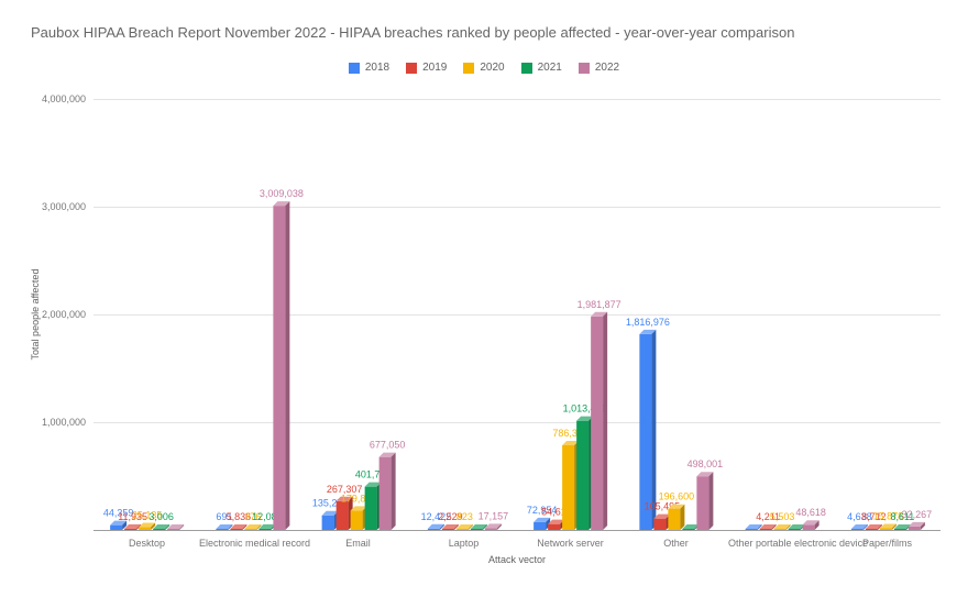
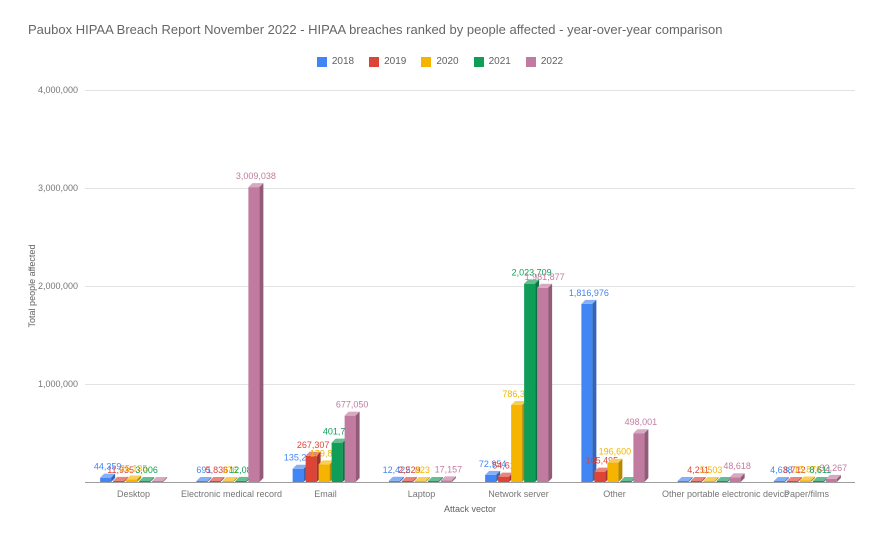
2021/Network server: 1,013,436 -> 2,023,709
